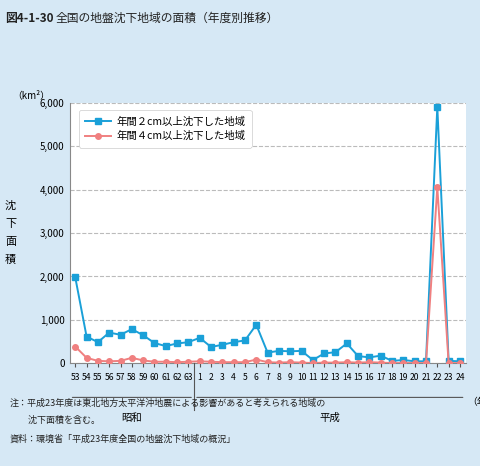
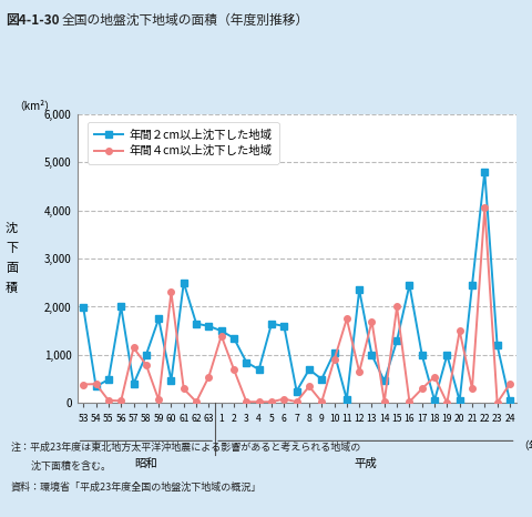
年間２cm以上沈下した地域/54: 620 -> 350
年間４cm以上沈下した地域/54: 130 -> 400
年間２cm以上沈下した地域/56: 710 -> 2,000
年間２cm以上沈下した地域/57: 660 -> 400
年間４cm以上沈下した地域/57: 60 -> 1,150
年間２cm以上沈下した地域/58: 790 -> 1,000
年間４cm以上沈下した地域/58: 130 -> 800
年間２cm以上沈下した地域/59: 650 -> 1,750
年間４cm以上沈下した地域/60: 40 -> 2,300
年間２cm以上沈下した地域/61: 400 -> 2,500
年間４cm以上沈下した地域/61: 40 -> 300
年間２cm以上沈下した地域/62: 460 -> 1,650
年間２cm以上沈下した地域/63: 490 -> 1,600
年間４cm以上沈下した地域/63: 40 -> 550
年間２cm以上沈下した地域/1: 590 -> 1,500
年間４cm以上沈下した地域/1: 50 -> 1,400
年間２cm以上沈下した地域/2: 380 -> 1,350
年間４cm以上沈下した地域/2: 40 -> 700
年間２cm以上沈下した地域/3: 430 -> 850
年間２cm以上沈下した地域/4: 490 -> 700
年間２cm以上沈下した地域/5: 530 -> 1,650
年間２cm以上沈下した地域/6: 890 -> 1,600
年間２cm以上沈下した地域/8: 290 -> 700
年間４cm以上沈下した地域/8: 20 -> 350
年間２cm以上沈下した地域/9: 280 -> 500
年間２cm以上沈下した地域/10: 290 -> 1,050
年間４cm以上沈下した地域/10: 20 -> 900
年間４cm以上沈下した地域/11: 10 -> 1,750
年間２cm以上沈下した地域/12: 230 -> 2,350
年間４cm以上沈下した地域/12: 20 -> 650
年間２cm以上沈下した地域/13: 260 -> 1,000
年間４cm以上沈下した地域/13: 20 -> 1,700
年間２cm以上沈下した地域/15: 170 -> 1,300
年間４cm以上沈下した地域/15: 20 -> 2,000
年間２cm以上沈下した地域/16: 140 -> 2,450
年間２cm以上沈下した地域/17: 180 -> 1,000
年間４cm以上沈下した地域/17: 20 -> 300
年間４cm以上沈下した地域/18: 10 -> 550
年間２cm以上沈下した地域/19: 80 -> 1,000
年間４cm以上沈下した地域/20: 10 -> 1,500
年間２cm以上沈下した地域/21: 50 -> 2,450
年間４cm以上沈下した地域/21: 10 -> 300
年間２cm以上沈下した地域/22: 5,900 -> 4,800
年間２cm以上沈下した地域/23: 60 -> 1,200
年間４cm以上沈下した地域/24: 10 -> 400
